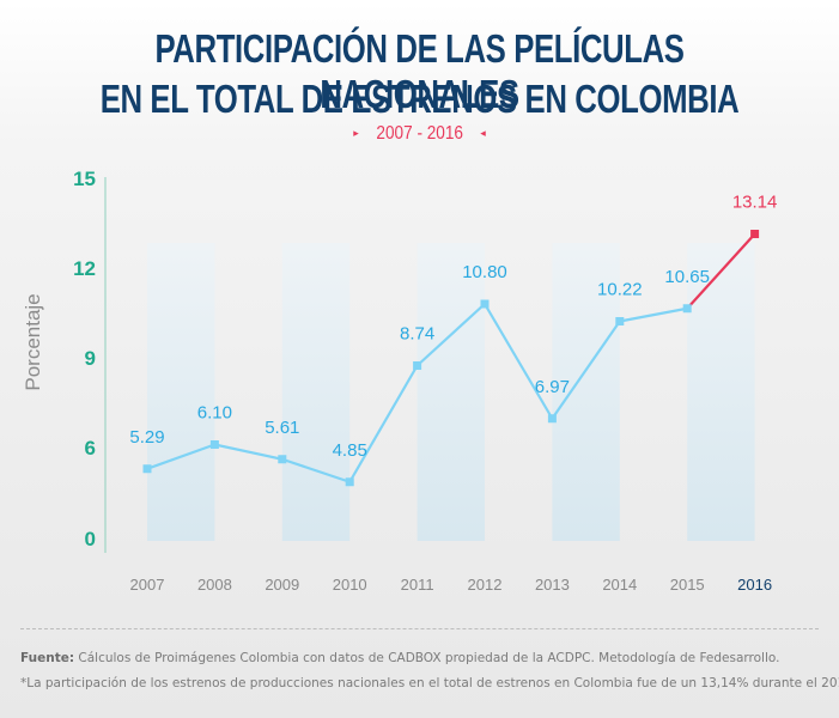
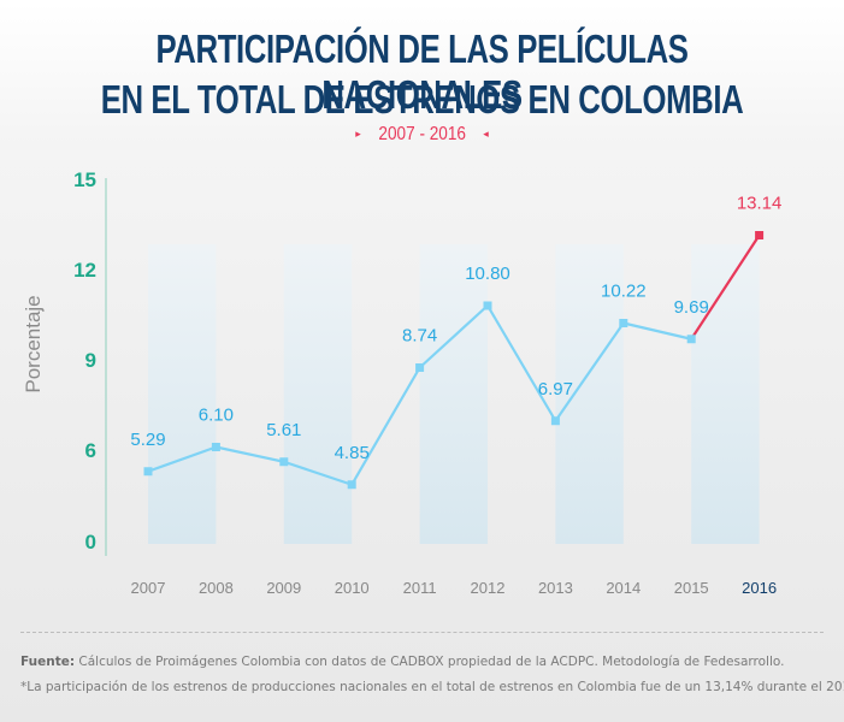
2015: 10.65 -> 9.69
